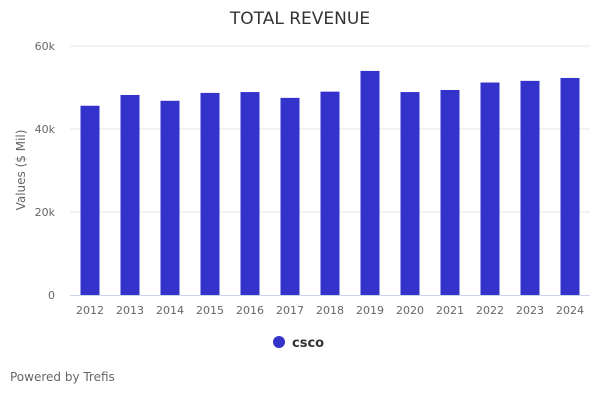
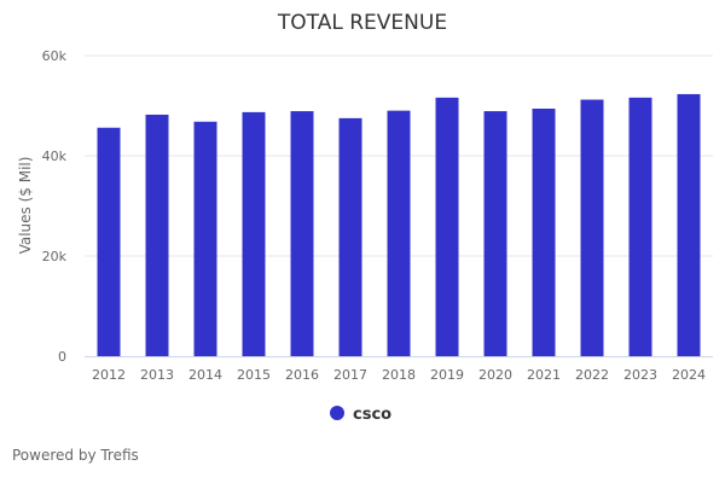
2019: 54k -> 52k
